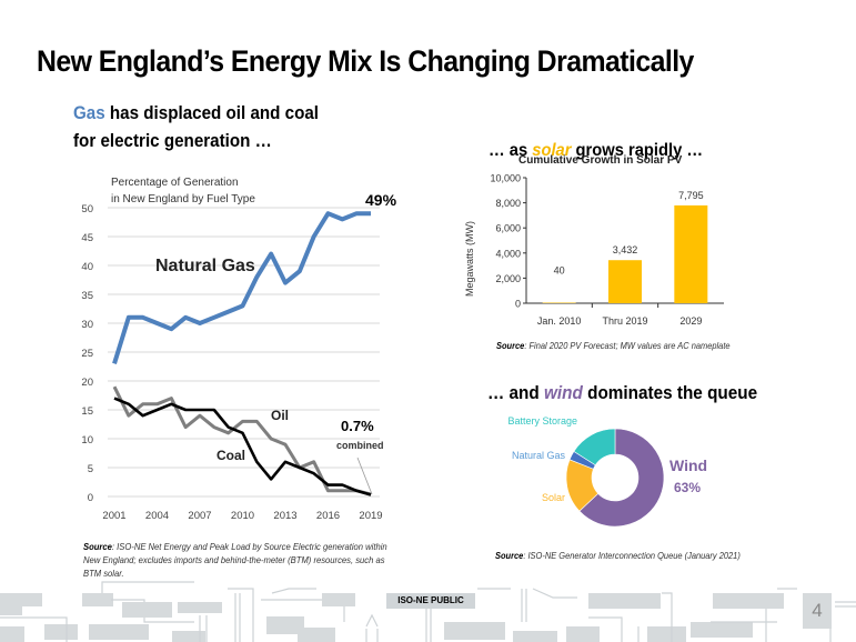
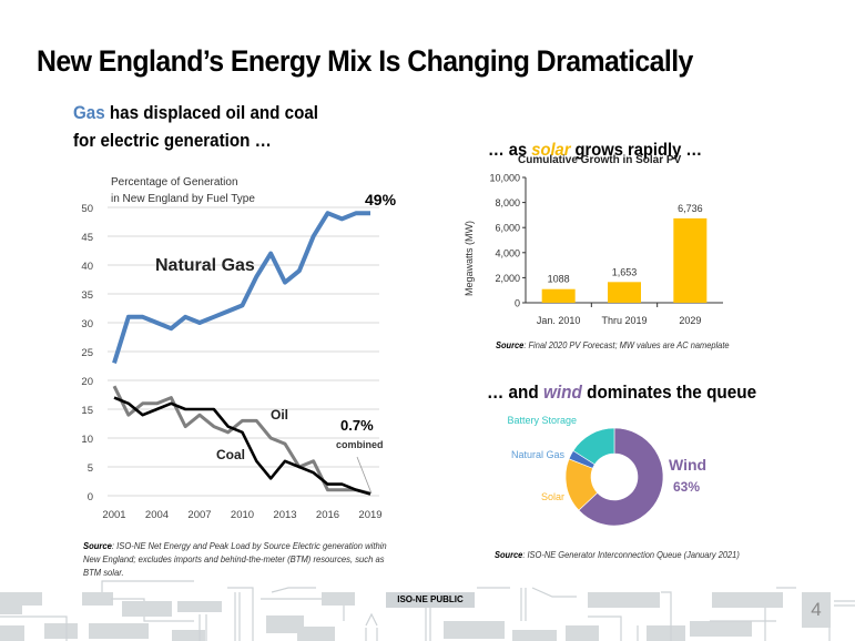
Cumulative Growth in Solar PV/Jan. 2010: 40 -> 1088
Cumulative Growth in Solar PV/Thru 2019: 3,432 -> 1,653
Cumulative Growth in Solar PV/2029: 7,795 -> 6,736
